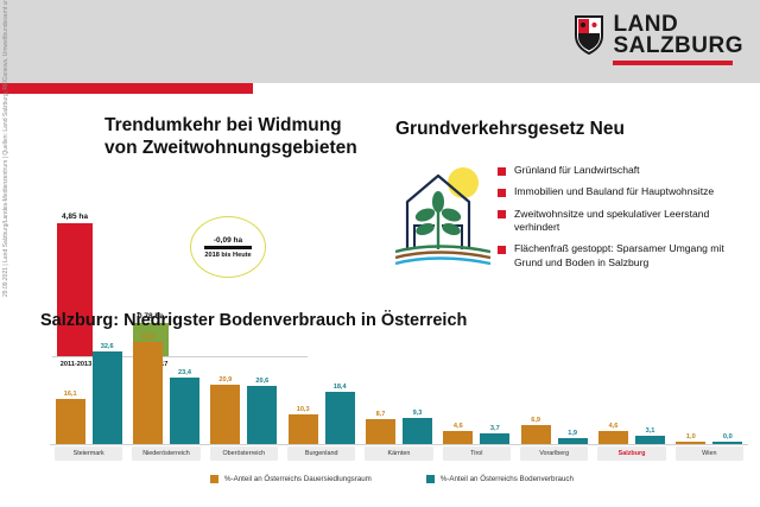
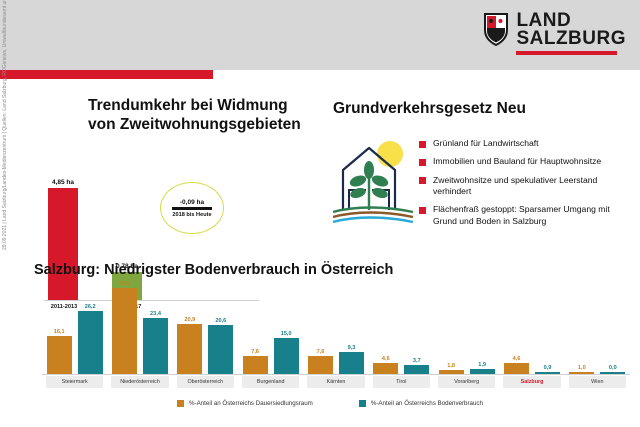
%-Anteil an Österreichs Bodenverbrauch/Steiermark: 32,6 -> 26,2
%-Anteil an Österreichs Dauersiedlungsraum/Burgenland: 10,3 -> 7,6
%-Anteil an Österreichs Bodenverbrauch/Burgenland: 18,4 -> 15,0
%-Anteil an Österreichs Dauersiedlungsraum/Kärnten: 8,7 -> 7,6
%-Anteil an Österreichs Dauersiedlungsraum/Vorarlberg: 6,9 -> 1,8
%-Anteil an Österreichs Bodenverbrauch/Salzburg: 3,1 -> 0,9
